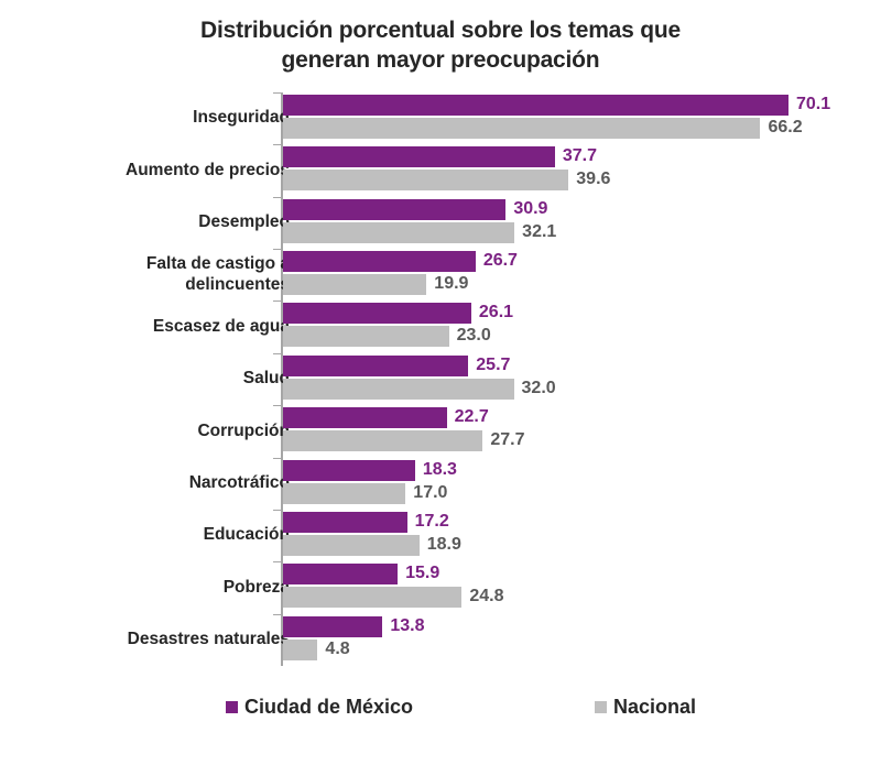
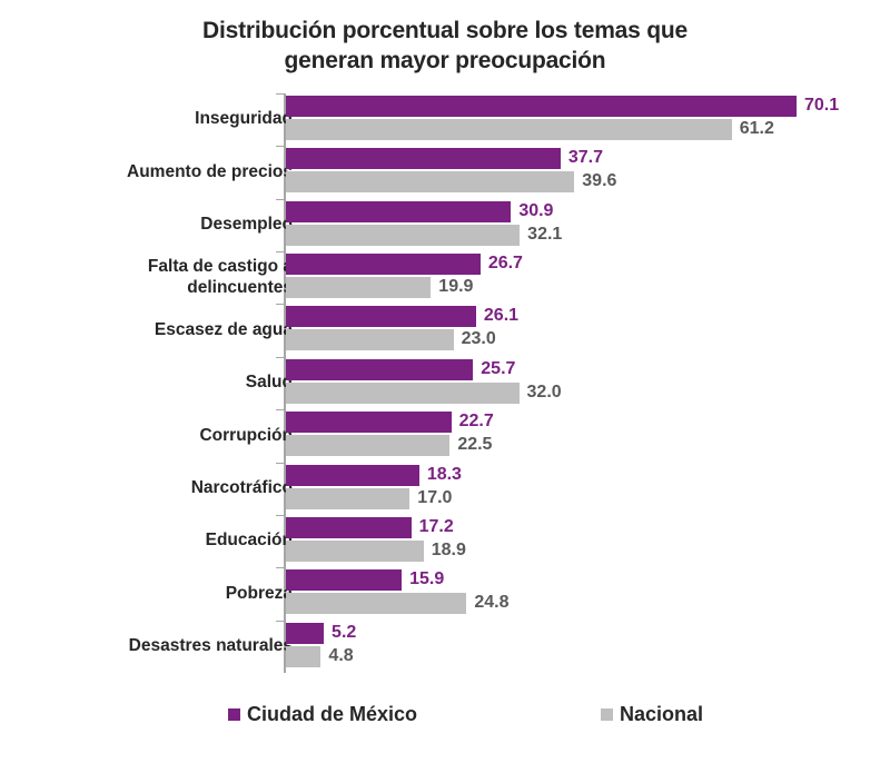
Nacional/Inseguridad: 66.2 -> 61.2
Nacional/Corrupción: 27.7 -> 22.5
Ciudad de México/Desastres naturales: 13.8 -> 5.2
